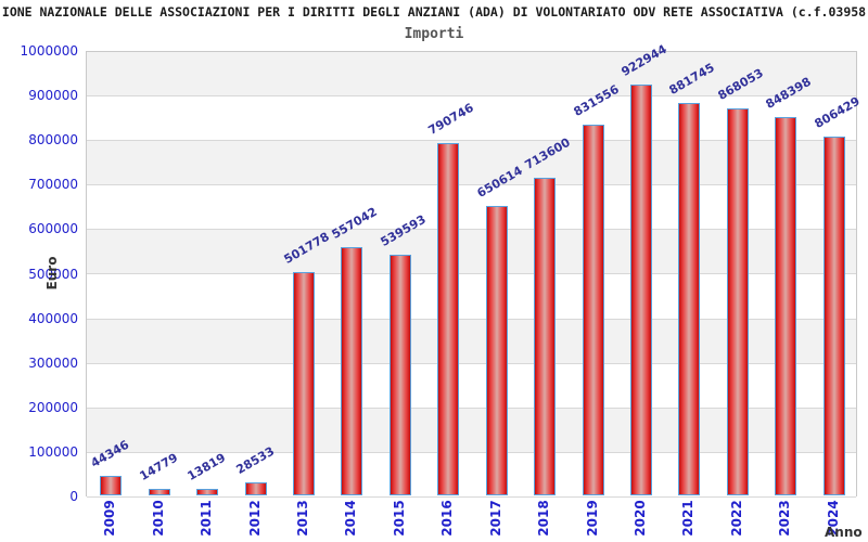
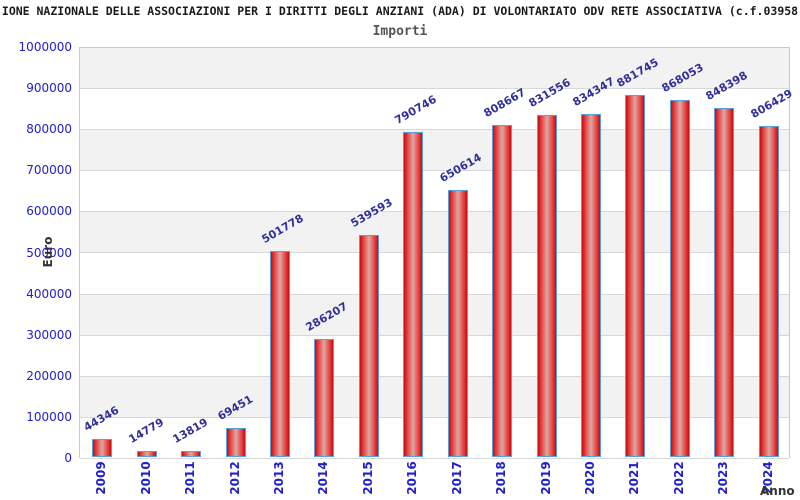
2012: 28533 -> 69451
2014: 557042 -> 286207
2018: 713600 -> 808667
2020: 922944 -> 834347
